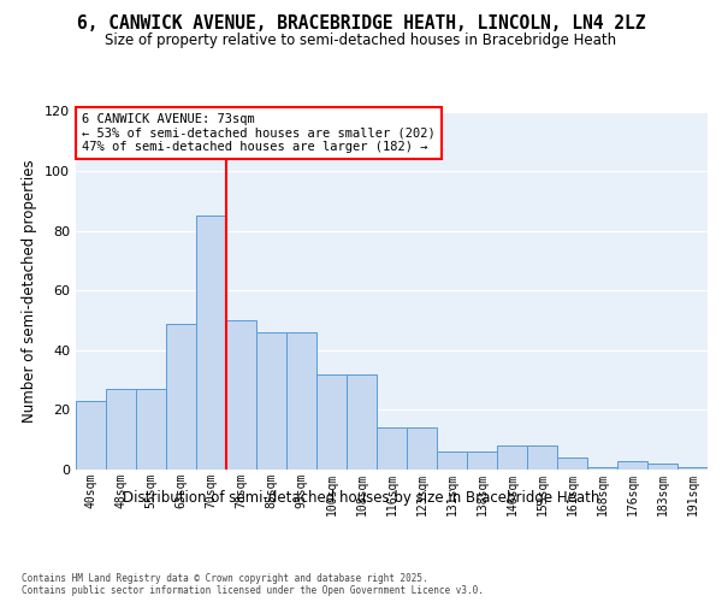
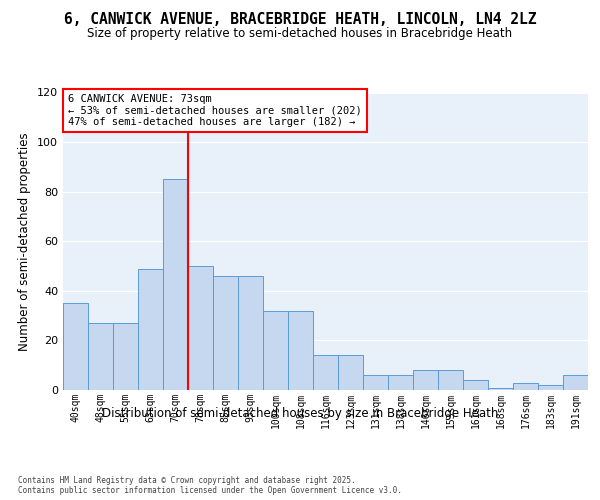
40sqm: 23 -> 35
191sqm: 1 -> 6
